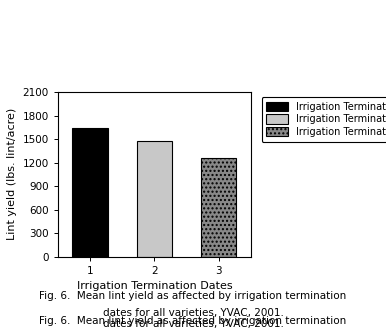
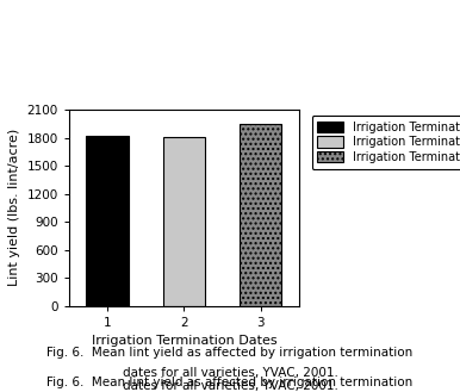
1: 1640 -> 1820
2: 1480 -> 1810
3: 1260 -> 1950
